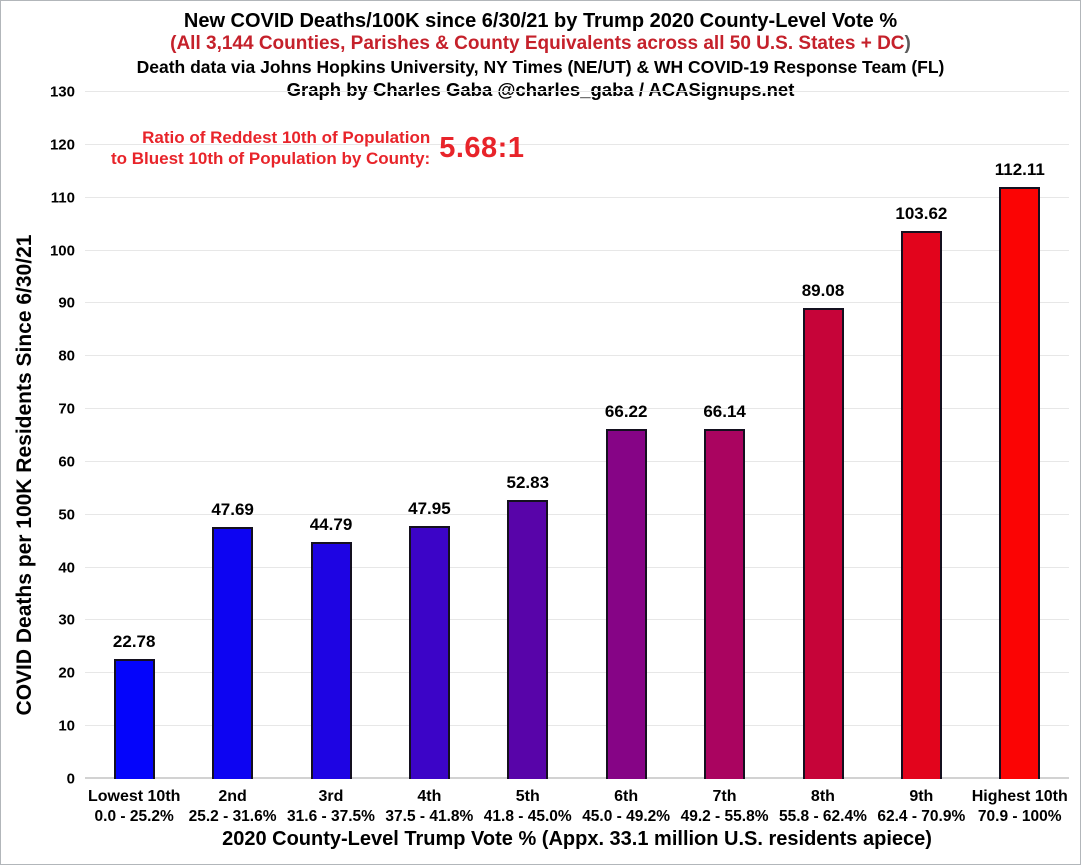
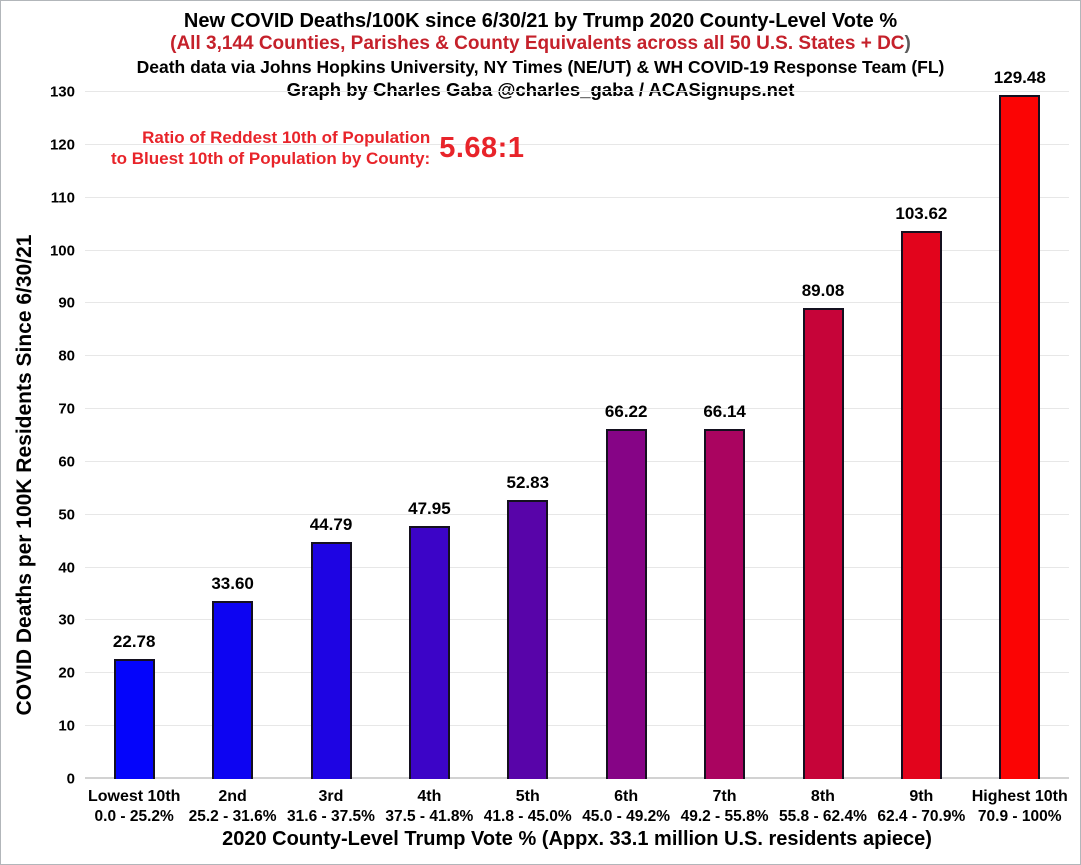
2nd: 47.69 -> 33.60
Highest 10th: 112.11 -> 129.48
